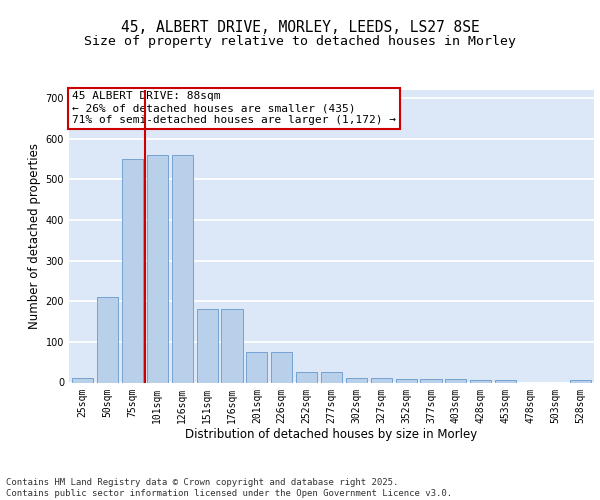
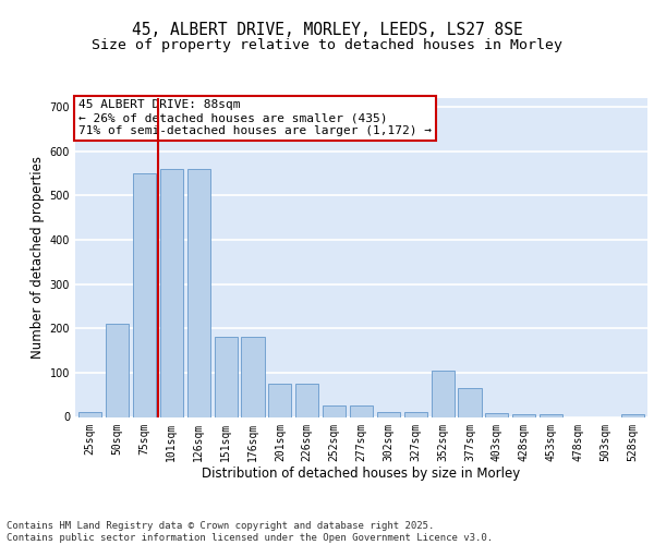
352sqm: 8 -> 105
377sqm: 8 -> 65
